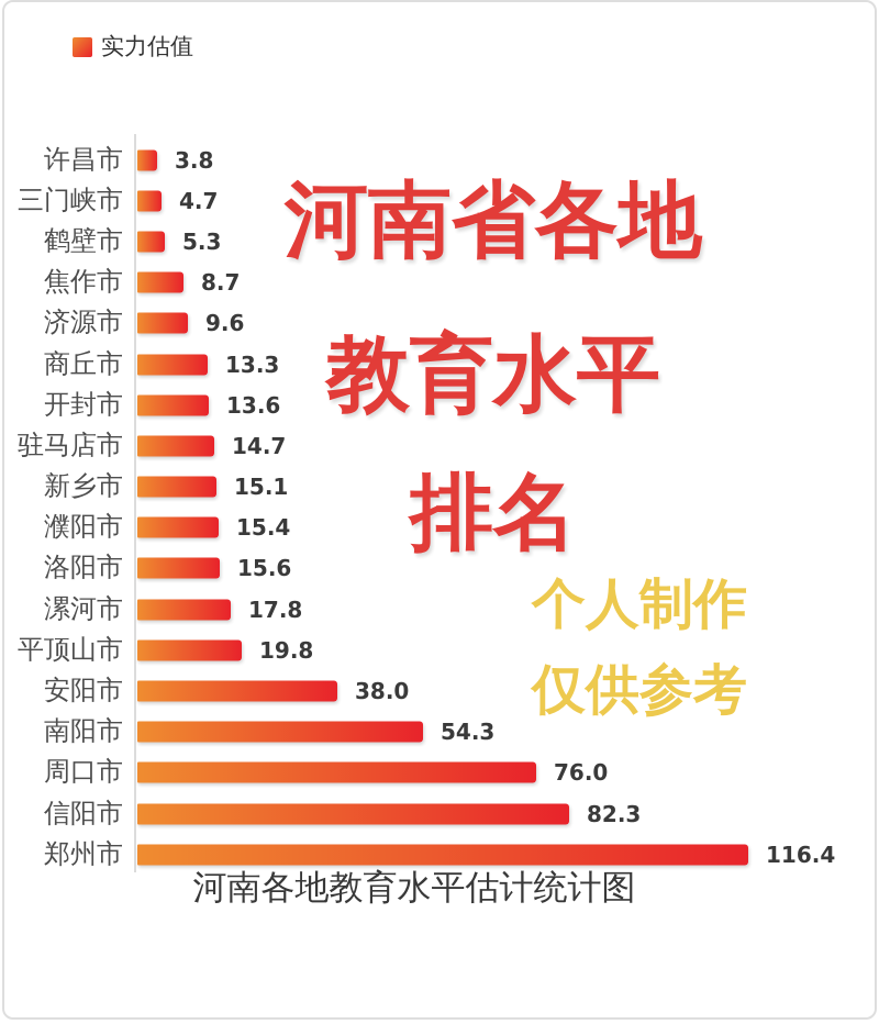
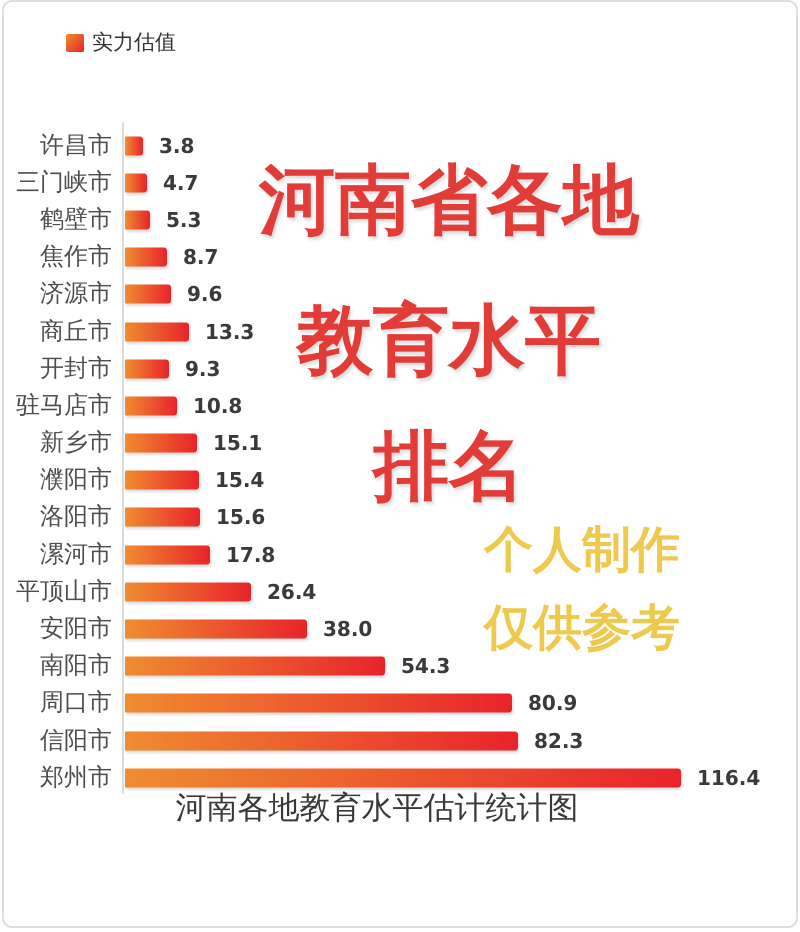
开封市: 13.6 -> 9.3
驻马店市: 14.7 -> 10.8
平顶山市: 19.8 -> 26.4
周口市: 76.0 -> 80.9
